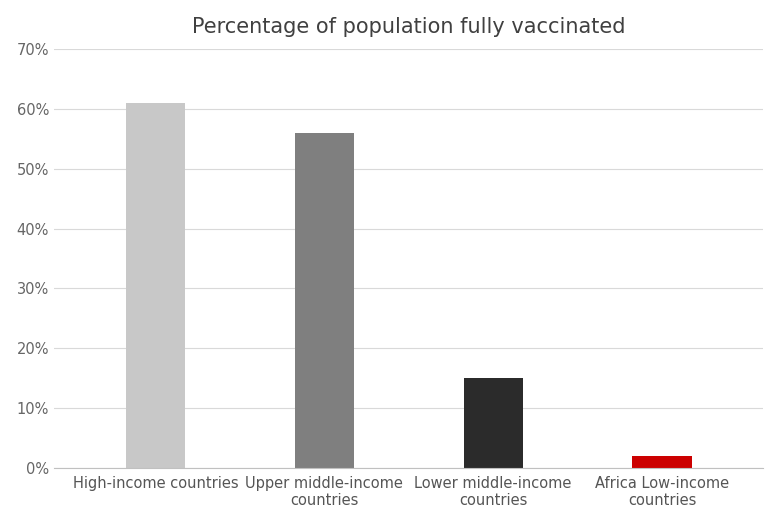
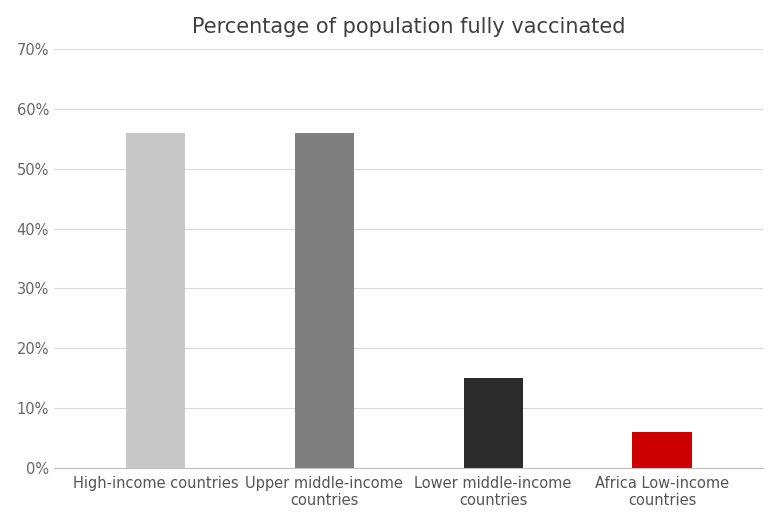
High-income countries: 61% -> 56%
Africa Low-income countries: 2% -> 6%
